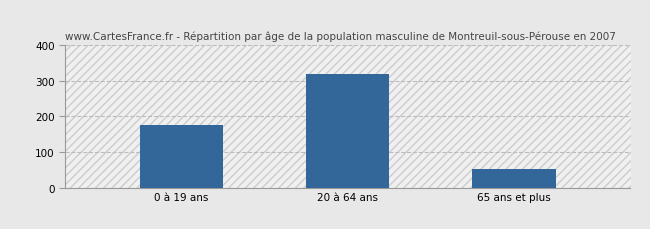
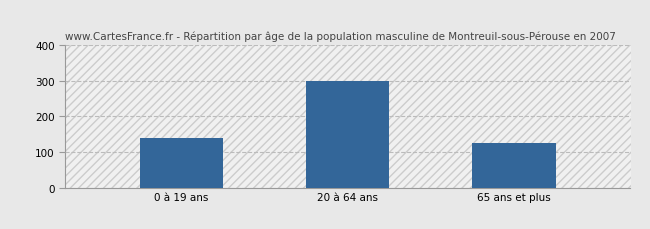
0 à 19 ans: 175 -> 140
20 à 64 ans: 320 -> 300
65 ans et plus: 52 -> 125
